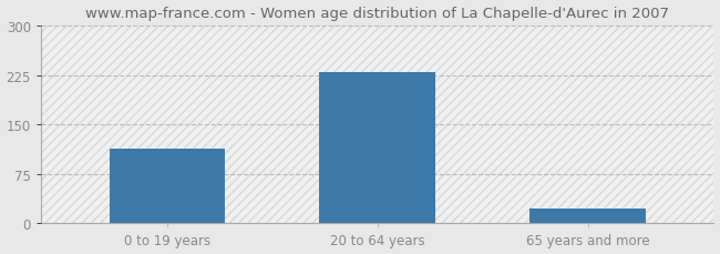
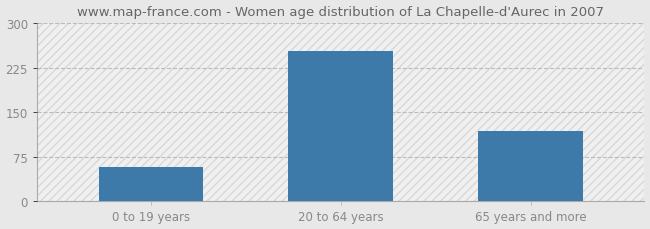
0 to 19 years: 113 -> 58
20 to 64 years: 230 -> 252
65 years and more: 22 -> 118
